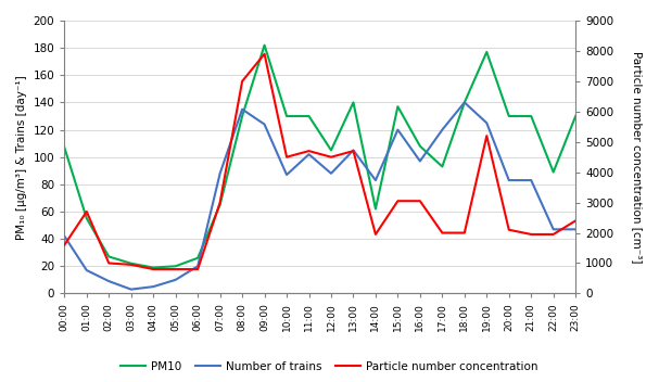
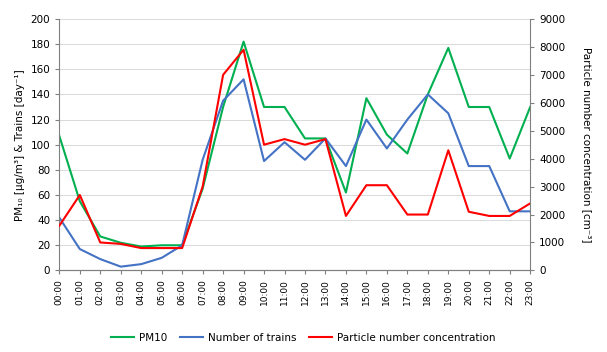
PM10/06:00: 26 -> 20
Number of trains/09:00: 124 -> 152
PM10/13:00: 140 -> 105
Particle number concentration/19:00: 5200 -> 4300
